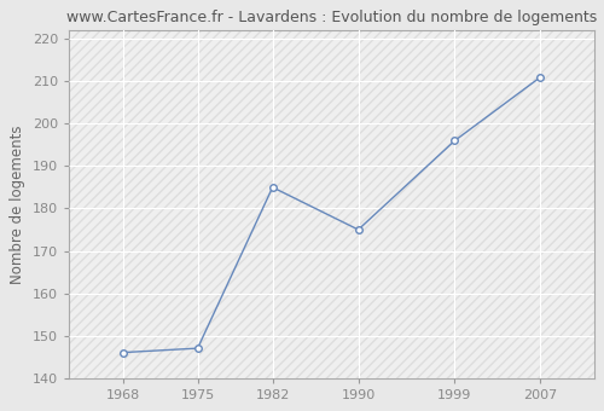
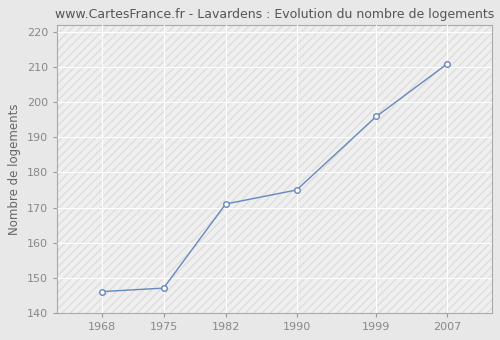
1982: 185 -> 171
